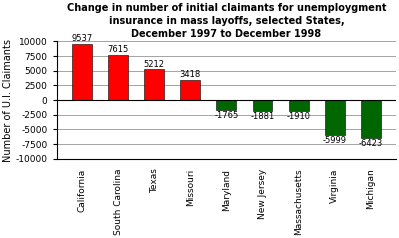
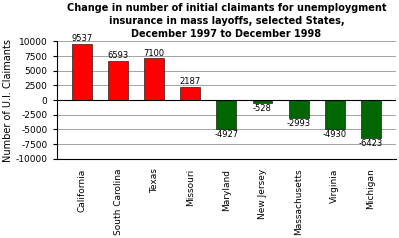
South Carolina: 7615 -> 6593
Texas: 5212 -> 7100
Missouri: 3418 -> 2187
Maryland: -1765 -> -4927
New Jersey: -1881 -> -528
Massachusetts: -1910 -> -2993
Virginia: -5999 -> -4930
